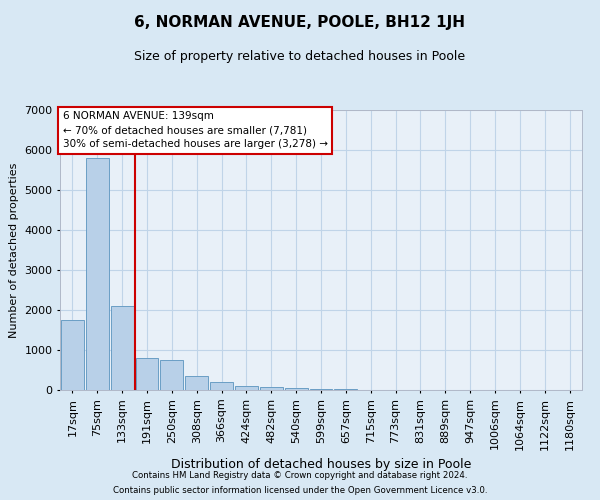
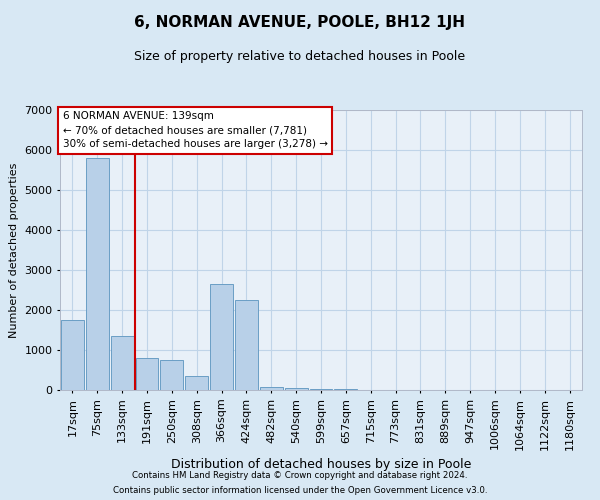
133sqm: 2100 -> 1350
366sqm: 200 -> 2650
424sqm: 100 -> 2250
